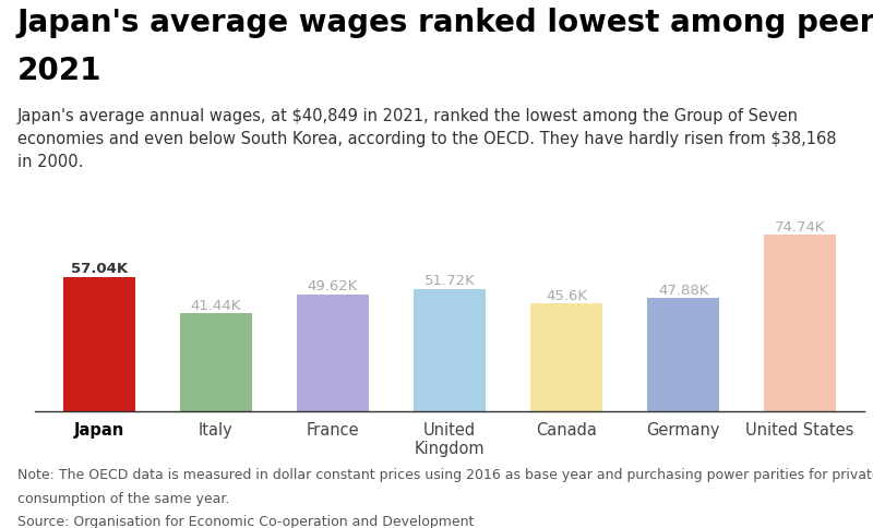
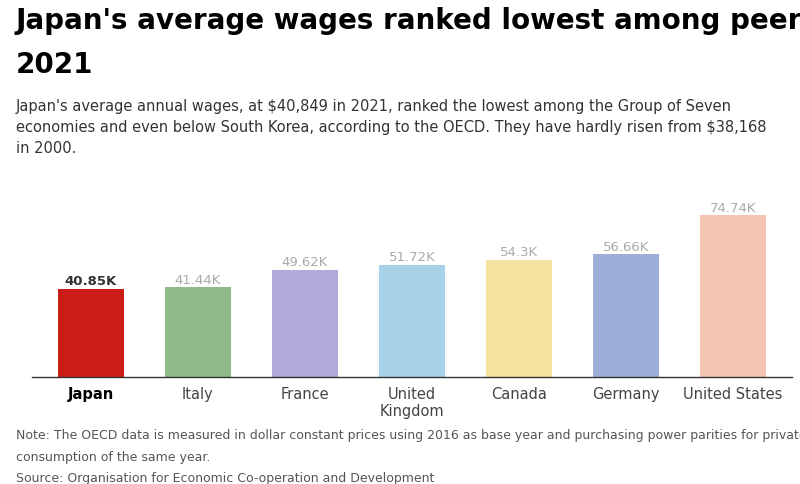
Japan: 57.04K -> 40.85K
Canada: 45.6K -> 54.3K
Germany: 47.88K -> 56.66K
